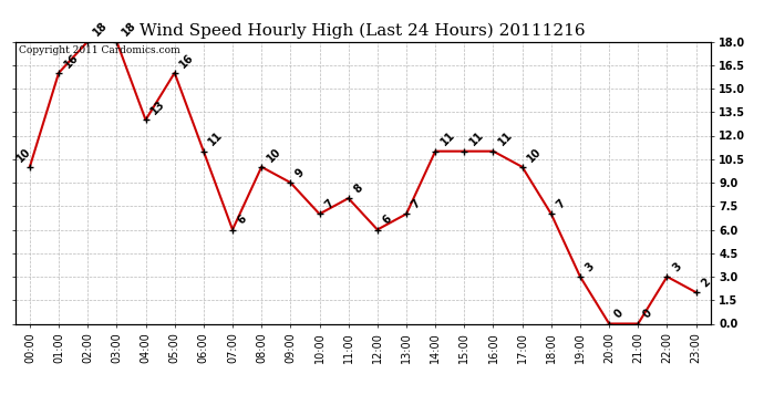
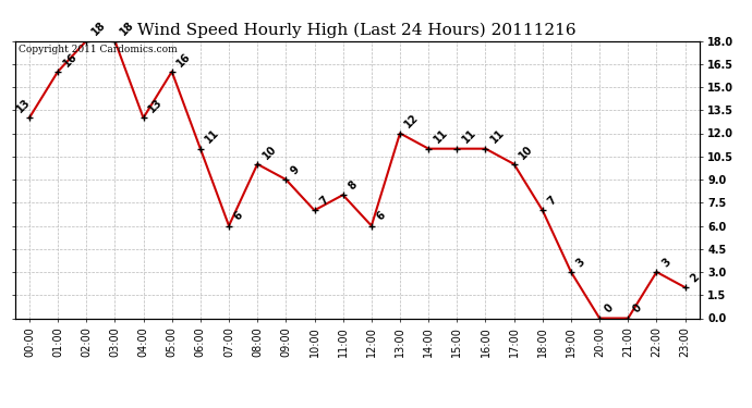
00:00: 10 -> 13
13:00: 7 -> 12
